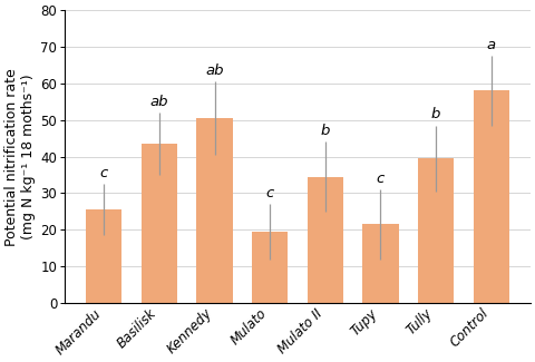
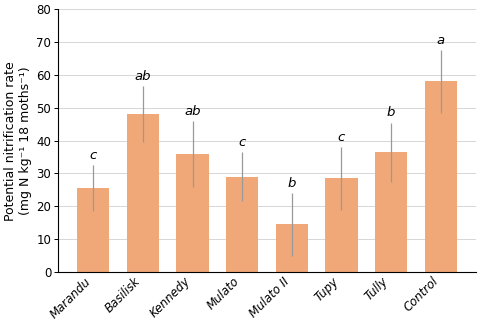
Basilisk: 43.5 -> 48.0
Kennedy: 50.5 -> 36.0
Mulato: 19.5 -> 29.0
Mulato II: 34.5 -> 14.5
Tupy: 21.5 -> 28.5
Tully: 39.5 -> 36.5
